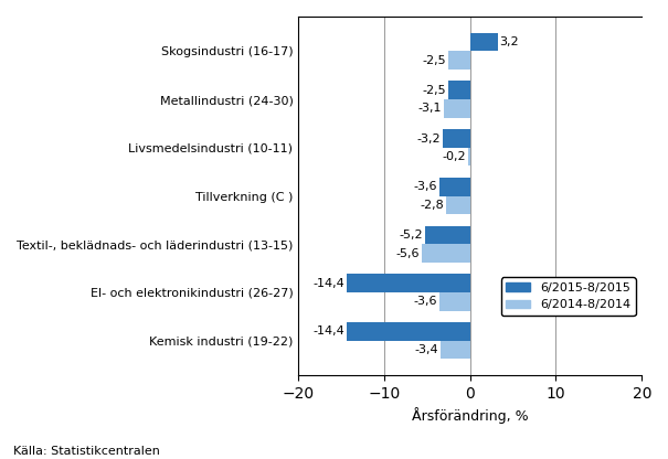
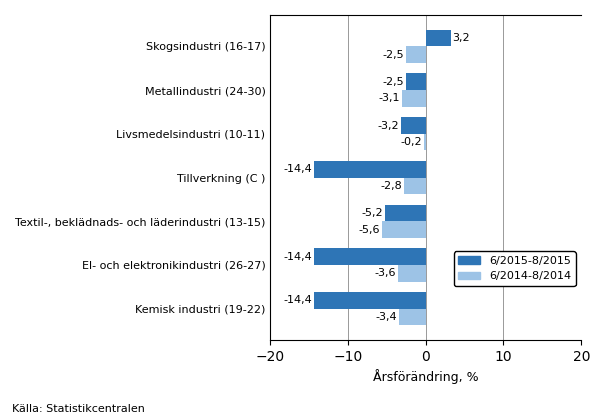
6/2015-8/2015/Tillverkning (C ): -3,6 -> -14,4
